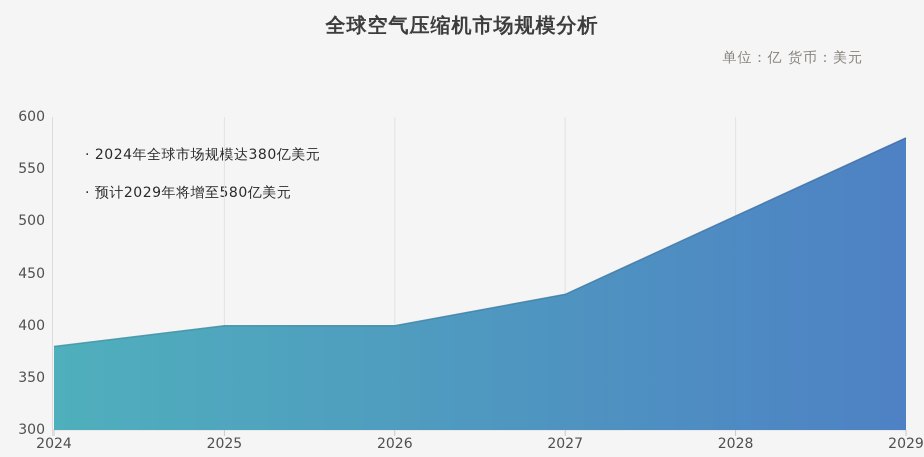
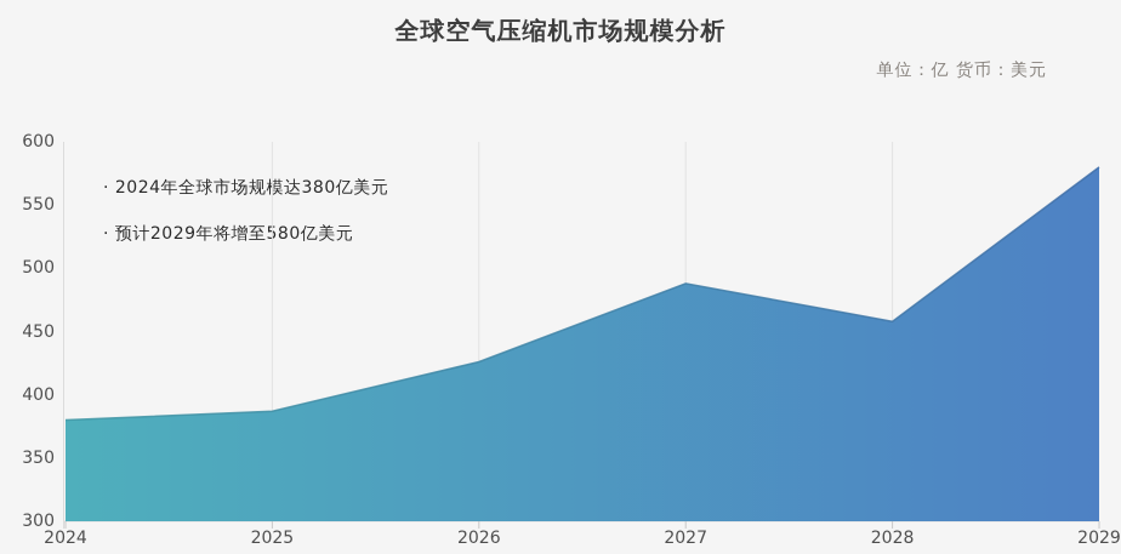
2025: 400 -> 387
2026: 400 -> 426
2027: 430 -> 488
2028: 505 -> 458
